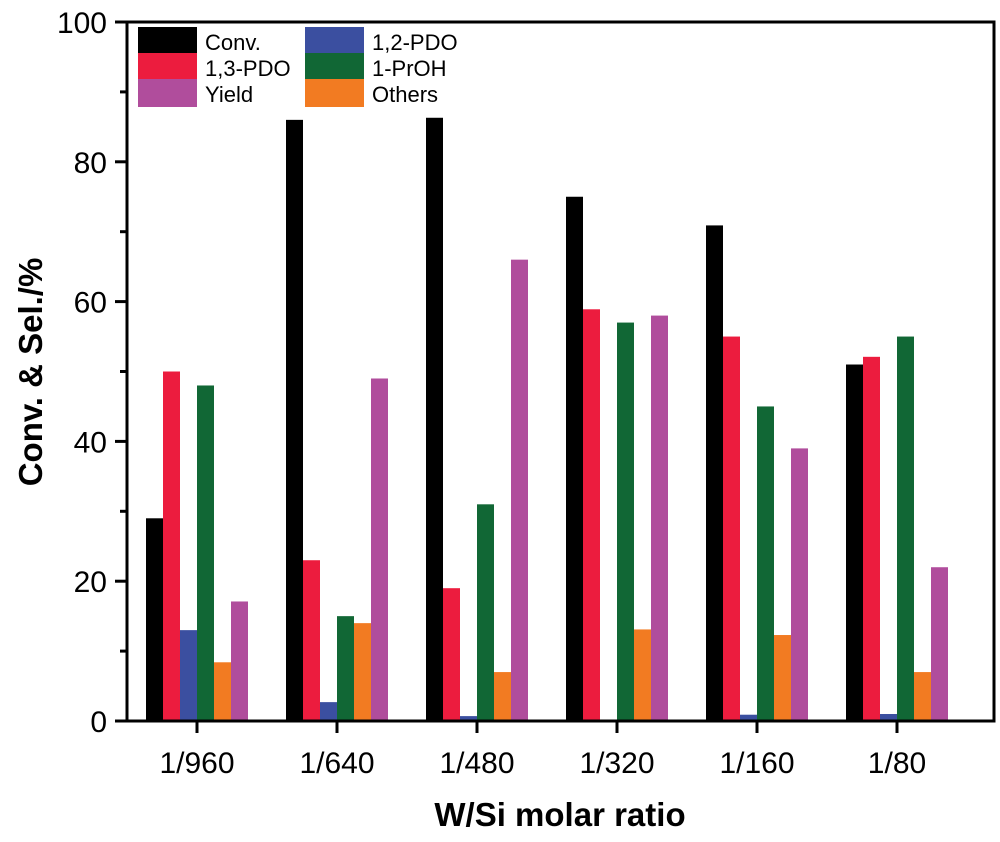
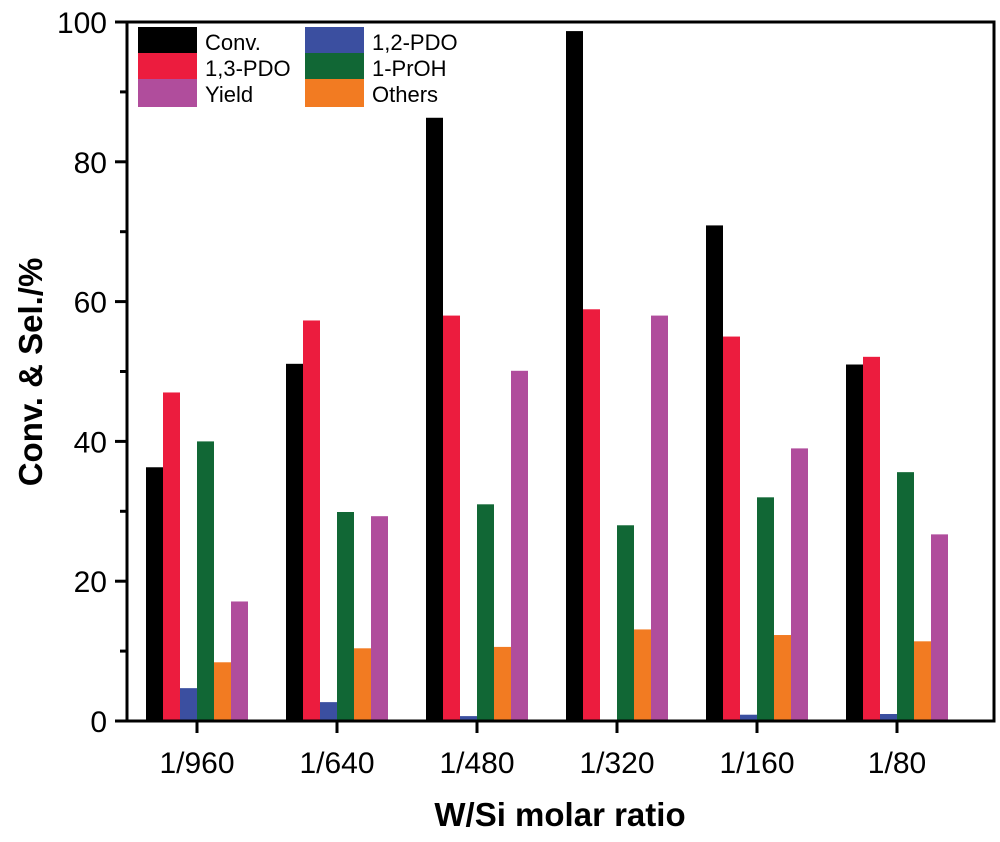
Conv./1/960: 29 -> 36
1,3-PDO/1/960: 50 -> 47
1,2-PDO/1/960: 13 -> 5
1-PrOH/1/960: 48 -> 40
Conv./1/640: 86 -> 51
1,3-PDO/1/640: 23 -> 57
1-PrOH/1/640: 15 -> 30
Others/1/640: 14 -> 10
Yield/1/640: 49 -> 29
1,3-PDO/1/480: 19 -> 58
Others/1/480: 7 -> 11
Yield/1/480: 66 -> 50
Conv./1/320: 75 -> 99
1-PrOH/1/320: 57 -> 28
1-PrOH/1/160: 45 -> 32
1-PrOH/1/80: 55 -> 36
Others/1/80: 7 -> 11
Yield/1/80: 22 -> 27
